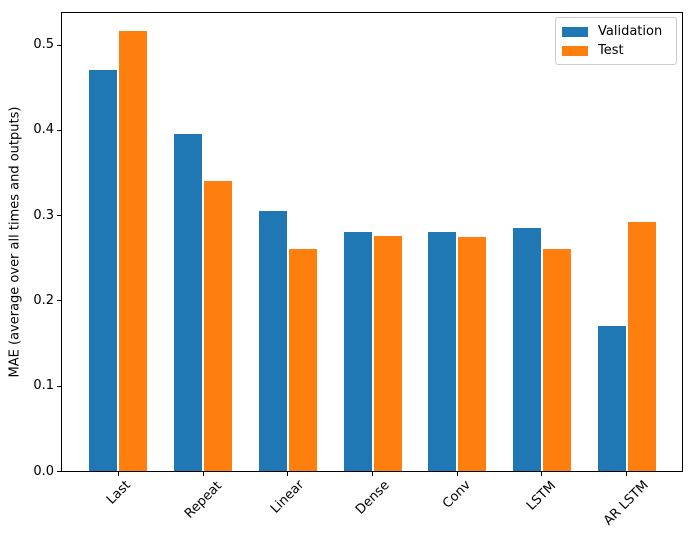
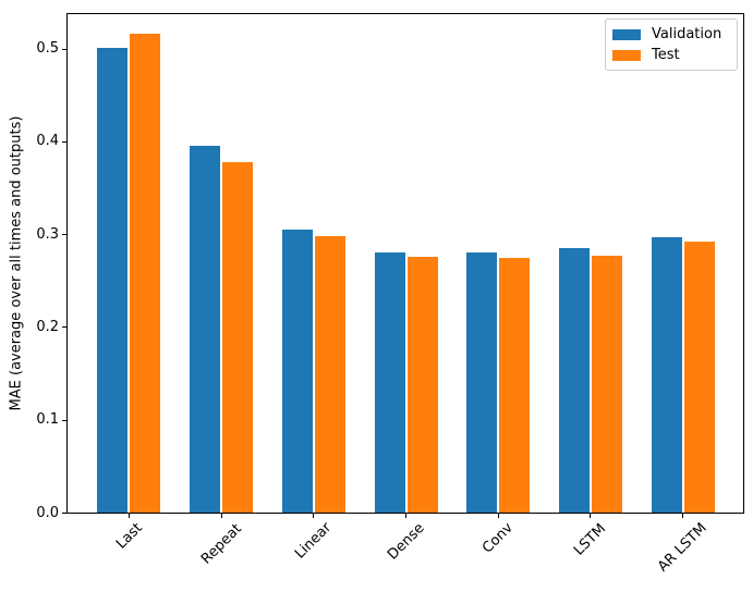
Validation/Last: 0.47 -> 0.50
Test/Repeat: 0.34 -> 0.38
Test/Linear: 0.26 -> 0.30
Test/LSTM: 0.26 -> 0.28
Validation/AR LSTM: 0.17 -> 0.30
